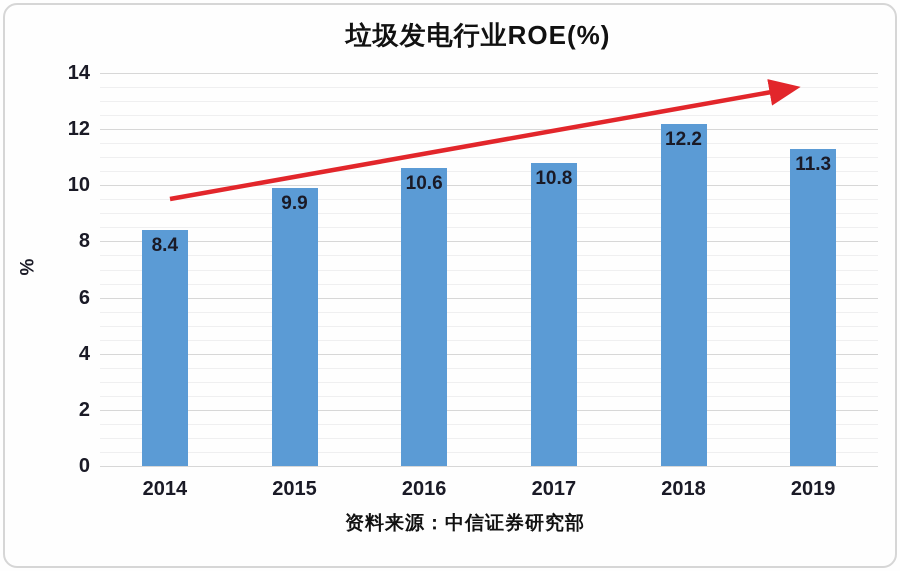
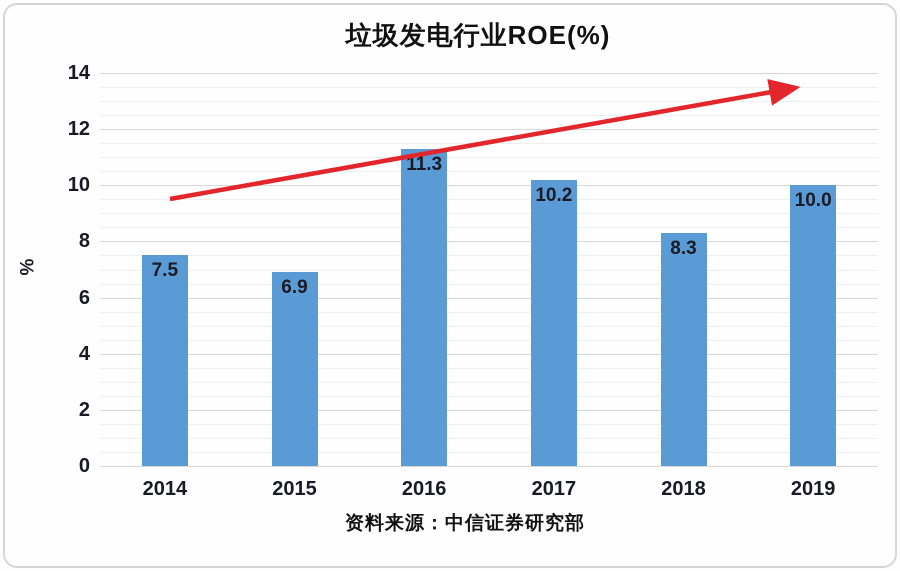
2014: 8.4 -> 7.5
2015: 9.9 -> 6.9
2016: 10.6 -> 11.3
2017: 10.8 -> 10.2
2018: 12.2 -> 8.3
2019: 11.3 -> 10.0
